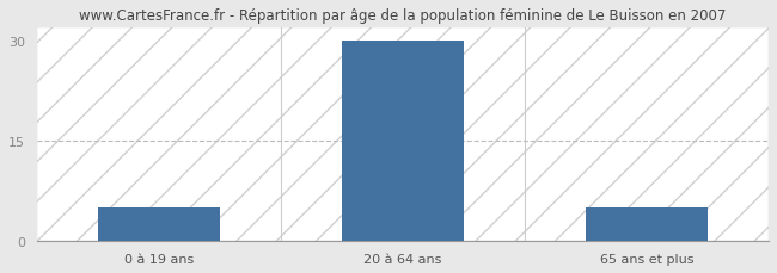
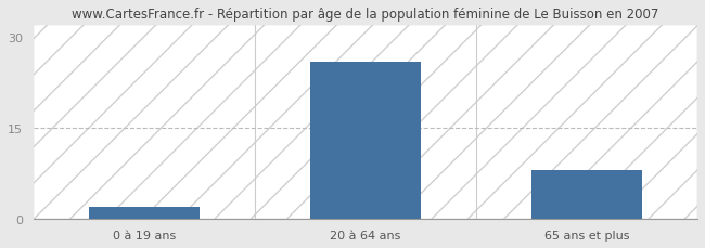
0 à 19 ans: 5 -> 2
20 à 64 ans: 30 -> 26
65 ans et plus: 5 -> 8
